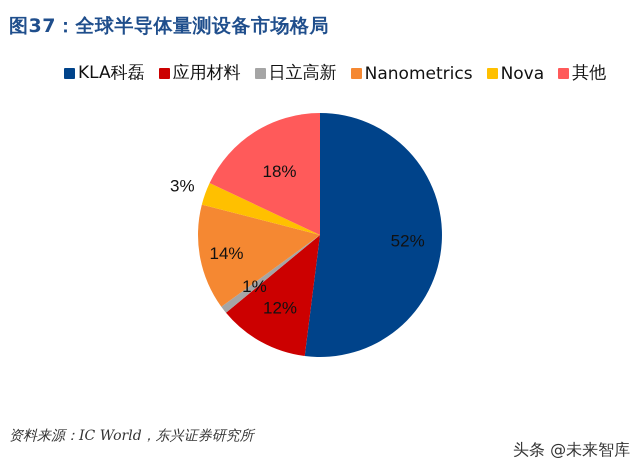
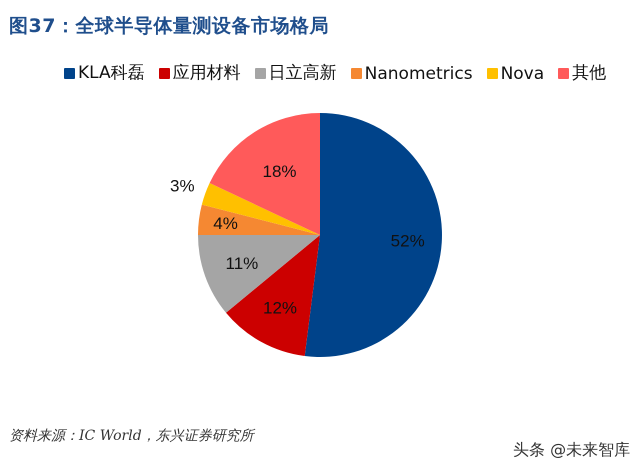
日立高新: 1% -> 11%
Nanometrics: 14% -> 4%
